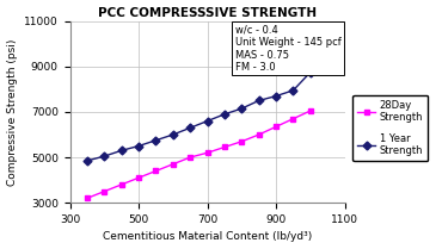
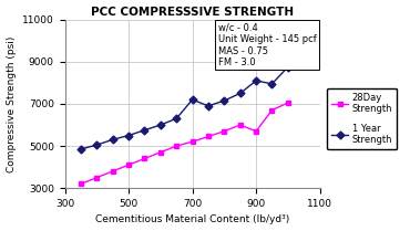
1 Year Strength/700: 6600 -> 7200
28Day Strength/900: 6400 -> 5700
1 Year Strength/900: 7700 -> 8100
